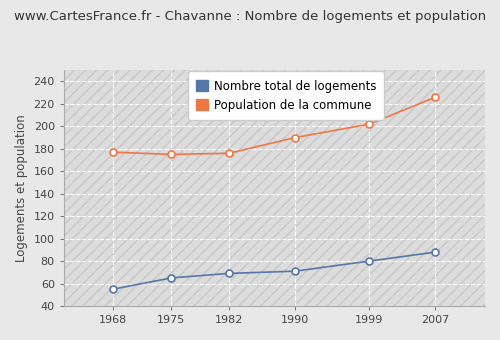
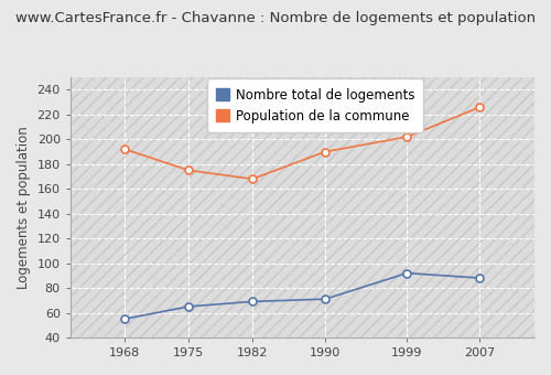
Population de la commune/1968: 177 -> 192
Population de la commune/1982: 176 -> 168
Nombre total de logements/1999: 80 -> 92
